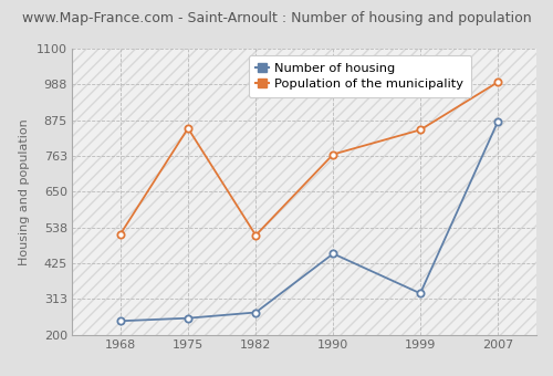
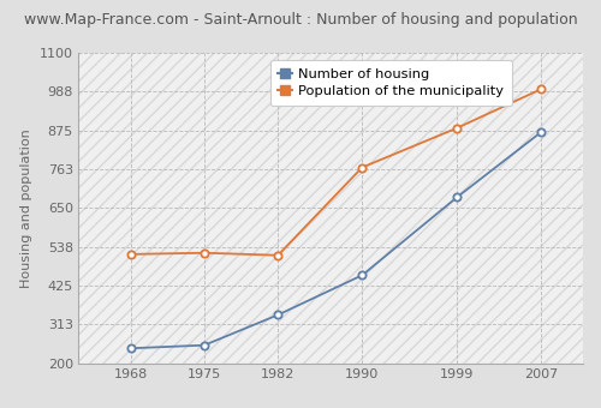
Population of the municipality/1975: 850 -> 520
Number of housing/1982: 270 -> 340
Number of housing/1999: 330 -> 681
Population of the municipality/1999: 845 -> 882
